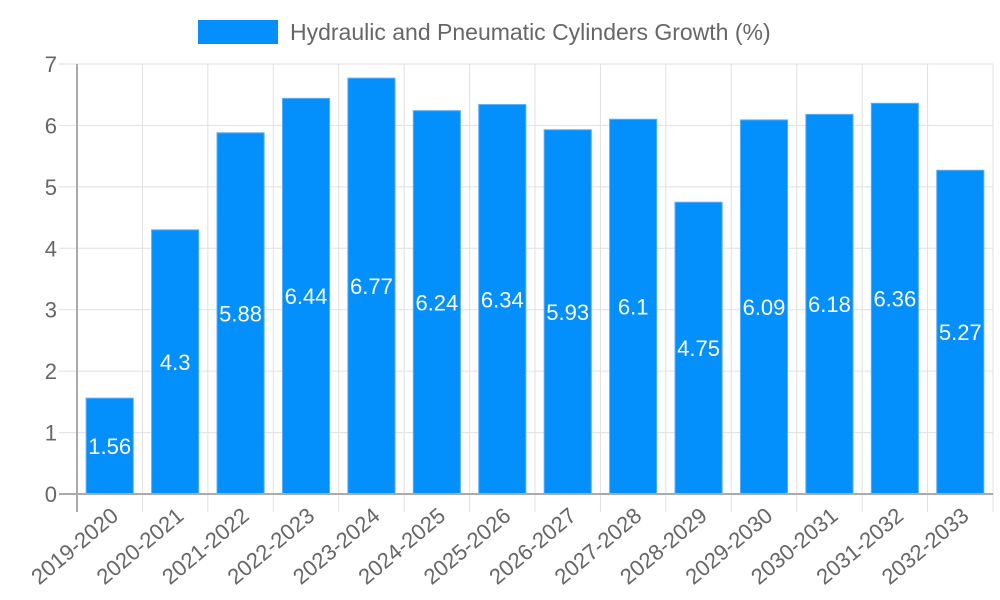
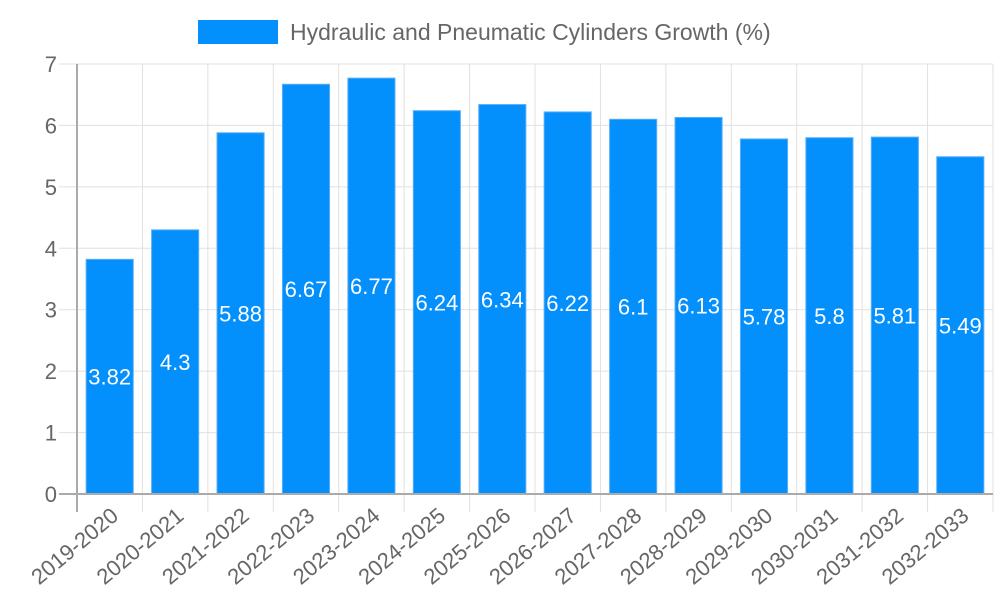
2019-2020: 1.56 -> 3.82
2022-2023: 6.44 -> 6.67
2026-2027: 5.93 -> 6.22
2028-2029: 4.75 -> 6.13
2029-2030: 6.09 -> 5.78
2030-2031: 6.18 -> 5.8
2031-2032: 6.36 -> 5.81
2032-2033: 5.27 -> 5.49
